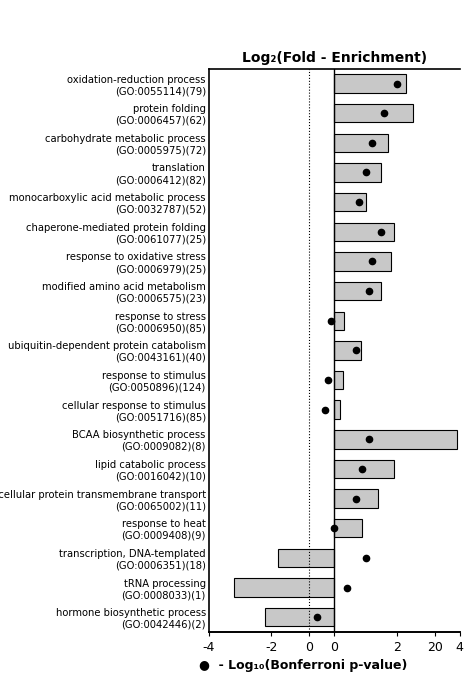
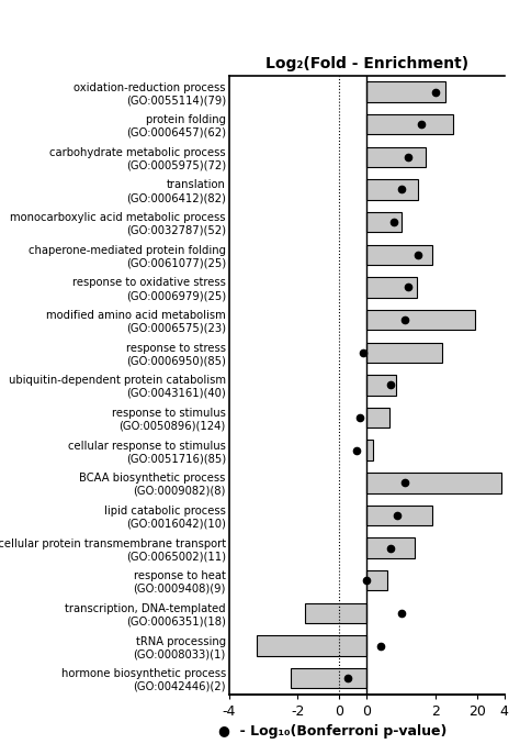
response to oxidative stress (GO:0006979)(25): 1.80 -> 1.45
modified amino acid metabolism (GO:0006575)(23): 1.50 -> 3.15
response to stress (GO:0006950)(85): 0.30 -> 2.20
response to stimulus (GO:0050896)(124): 0.28 -> 0.65
response to heat (GO:0009408)(9): 0.90 -> 0.60
